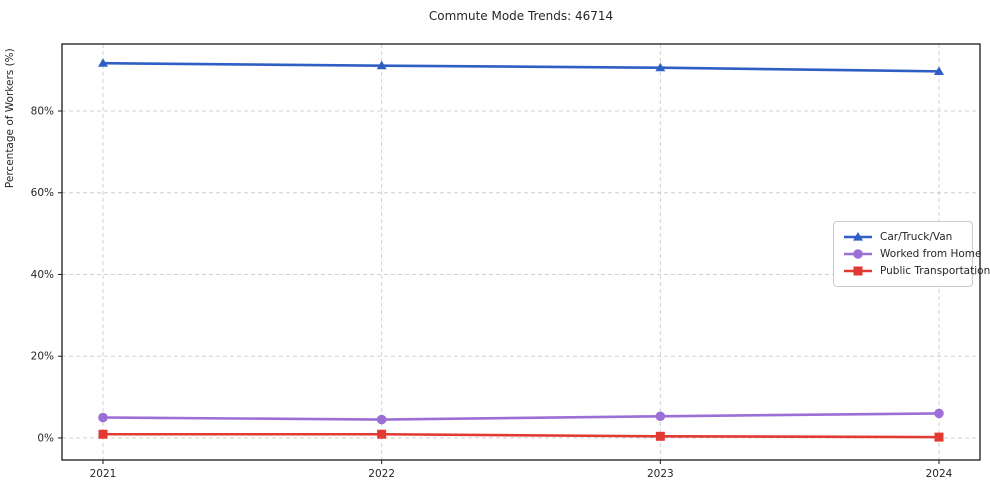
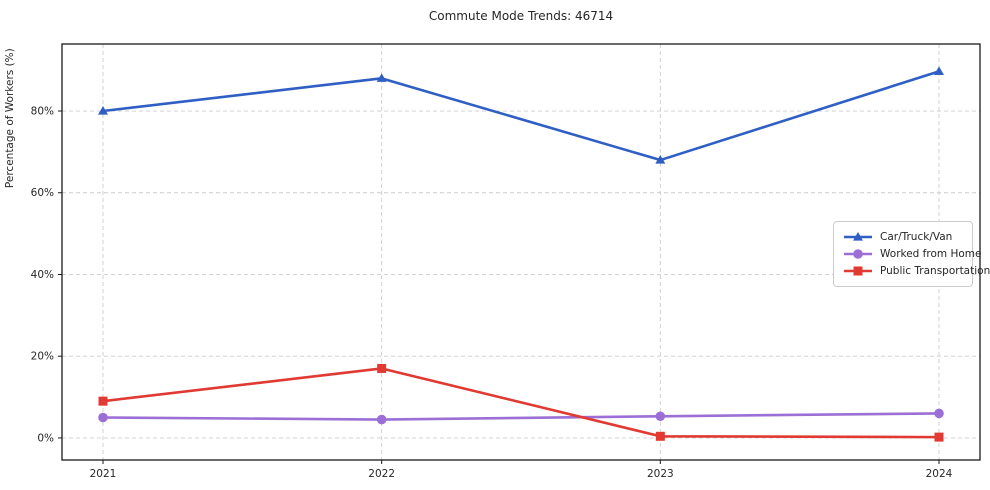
Car/Truck/Van/2021: 92% -> 80%
Public Transportation/2021: 1% -> 9%
Car/Truck/Van/2022: 91% -> 88%
Public Transportation/2022: 1% -> 17%
Car/Truck/Van/2023: 91% -> 68%
